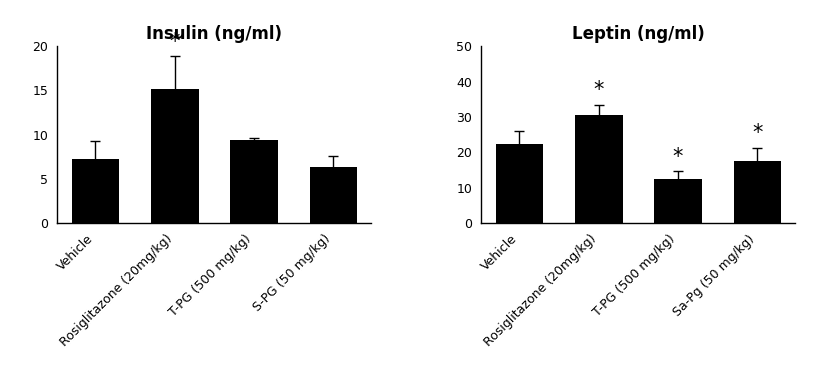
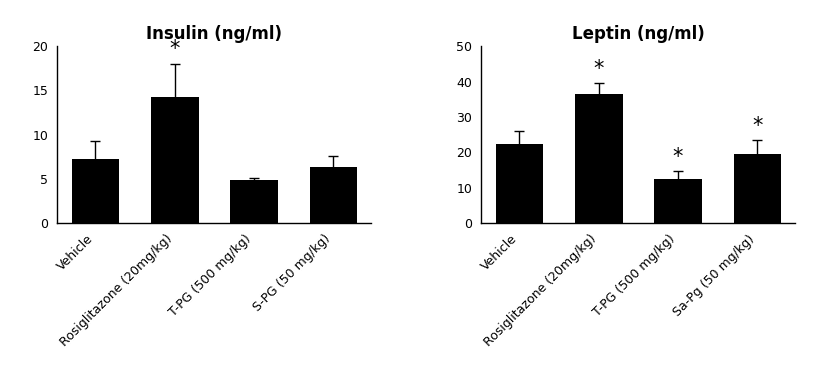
Insulin (ng/ml)/Rosiglitazone (20mg/kg): 15.2 -> 14.3
Insulin (ng/ml)/T-PG (500 mg/kg): 9.4 -> 4.9
Leptin (ng/ml)/Rosiglitazone (20mg/kg): 30.5 -> 36.5
Leptin (ng/ml)/Sa-Pg (50 mg/kg): 17.5 -> 19.7
